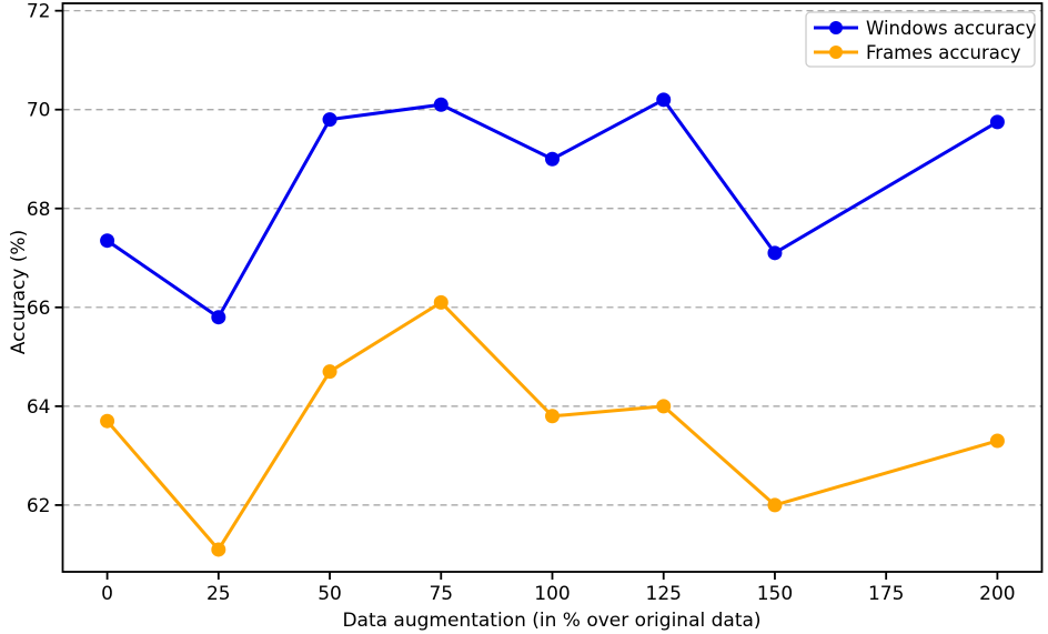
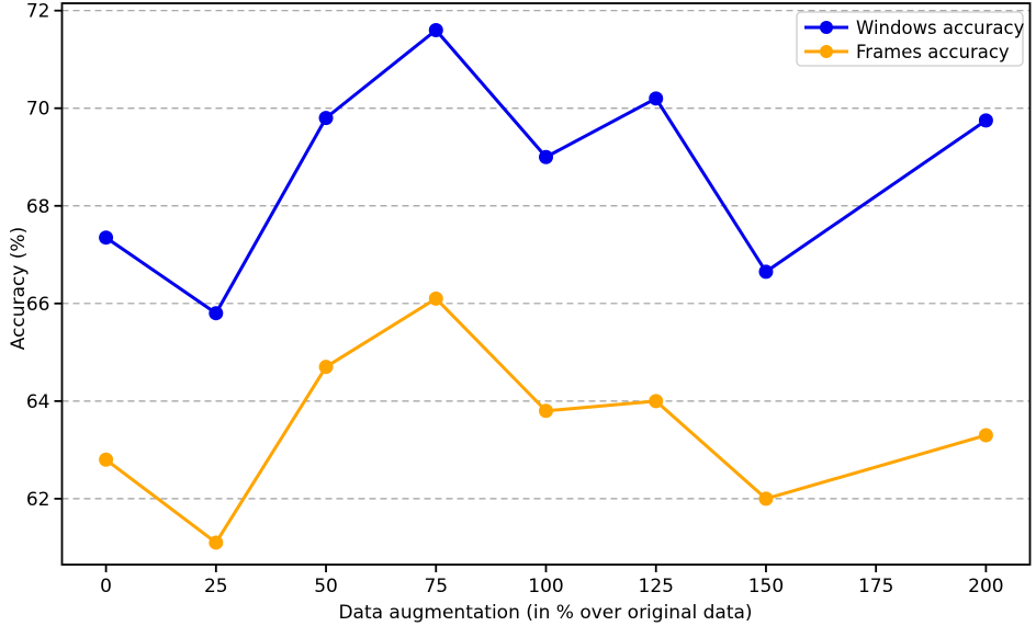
Frames accuracy/0: 63.7 -> 62.8
Windows accuracy/75: 70.1 -> 71.6
Windows accuracy/150: 67.1 -> 66.7
